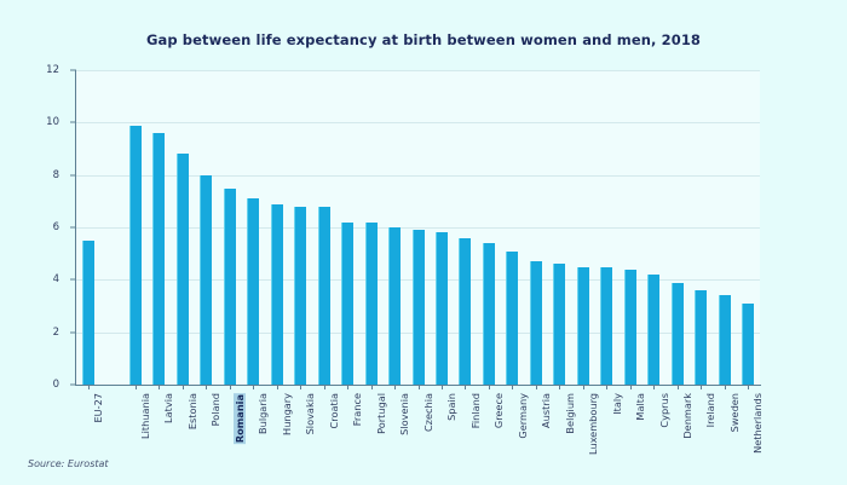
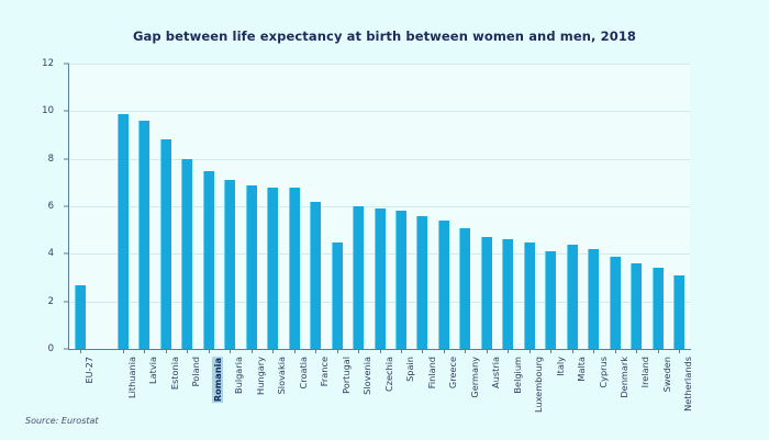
EU-27: 5.5 -> 2.7
Portugal: 6.2 -> 4.5
Italy: 4.5 -> 4.1
